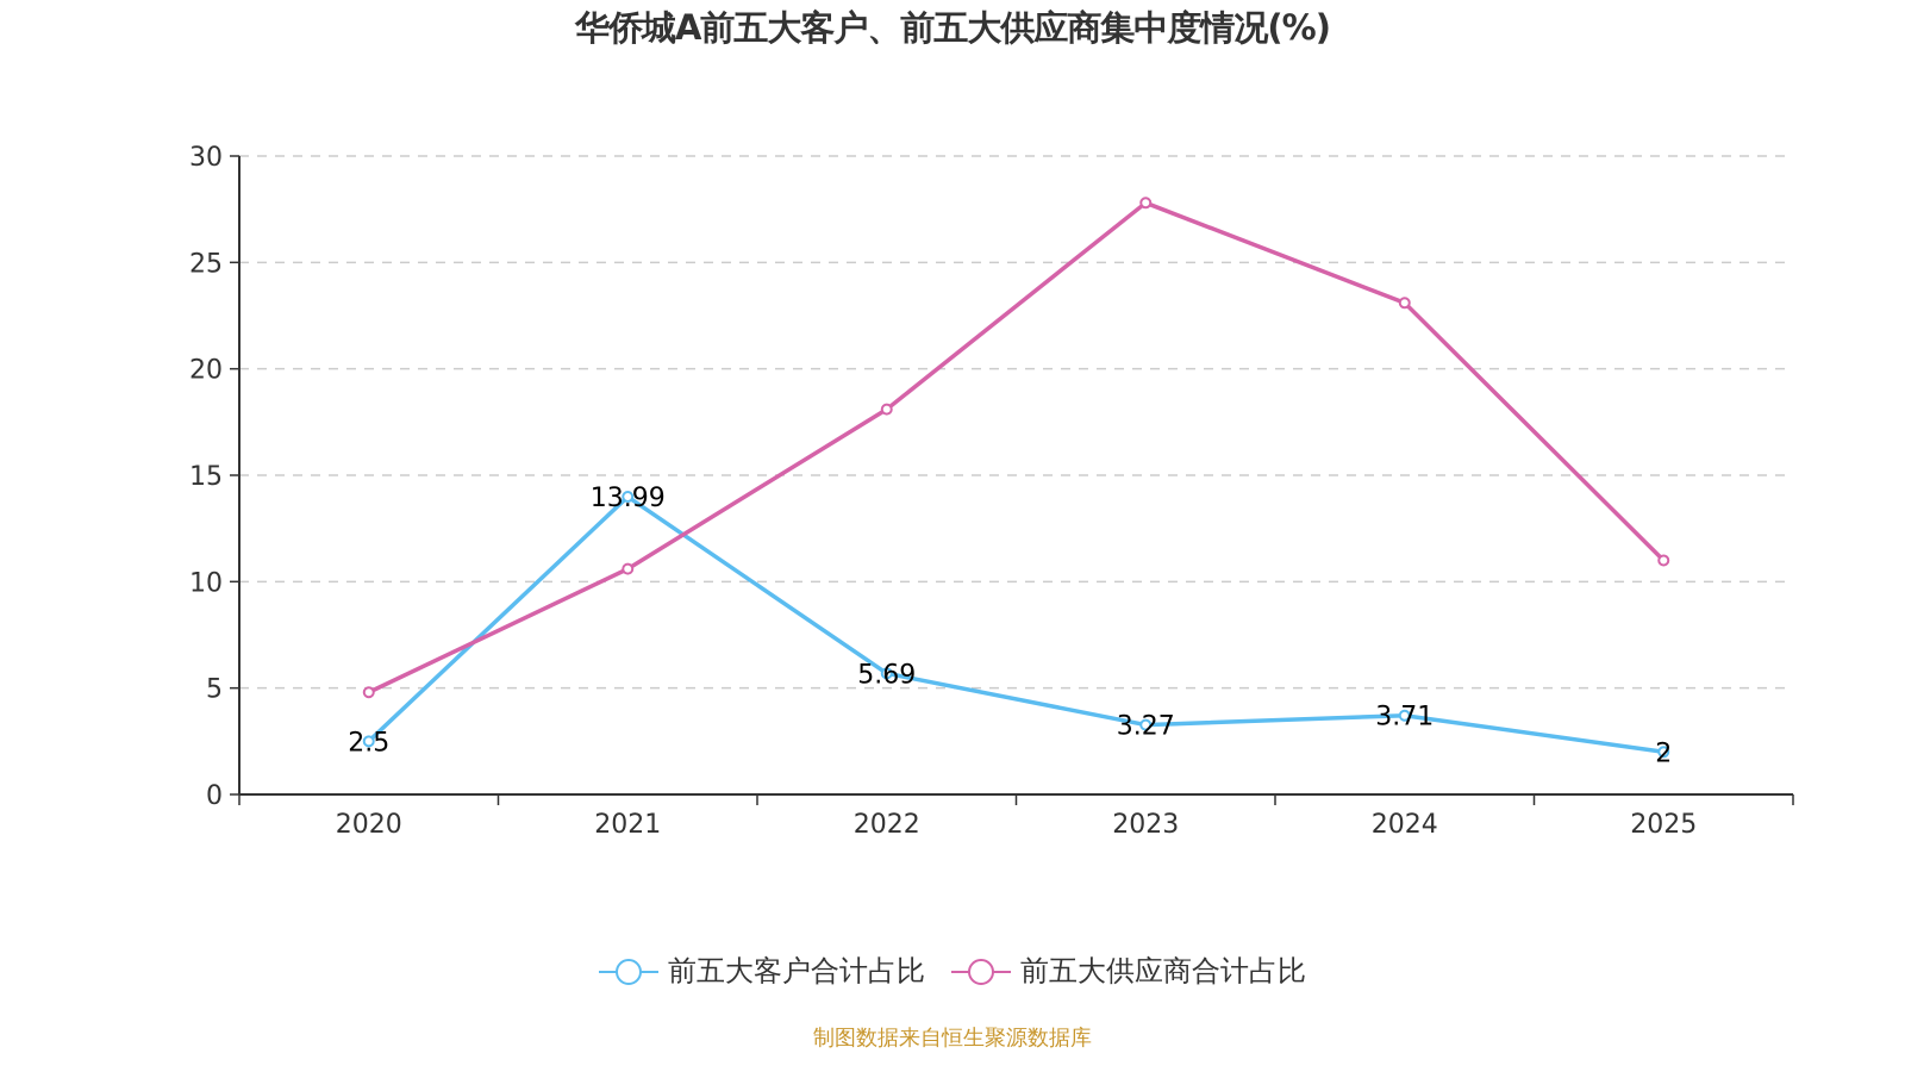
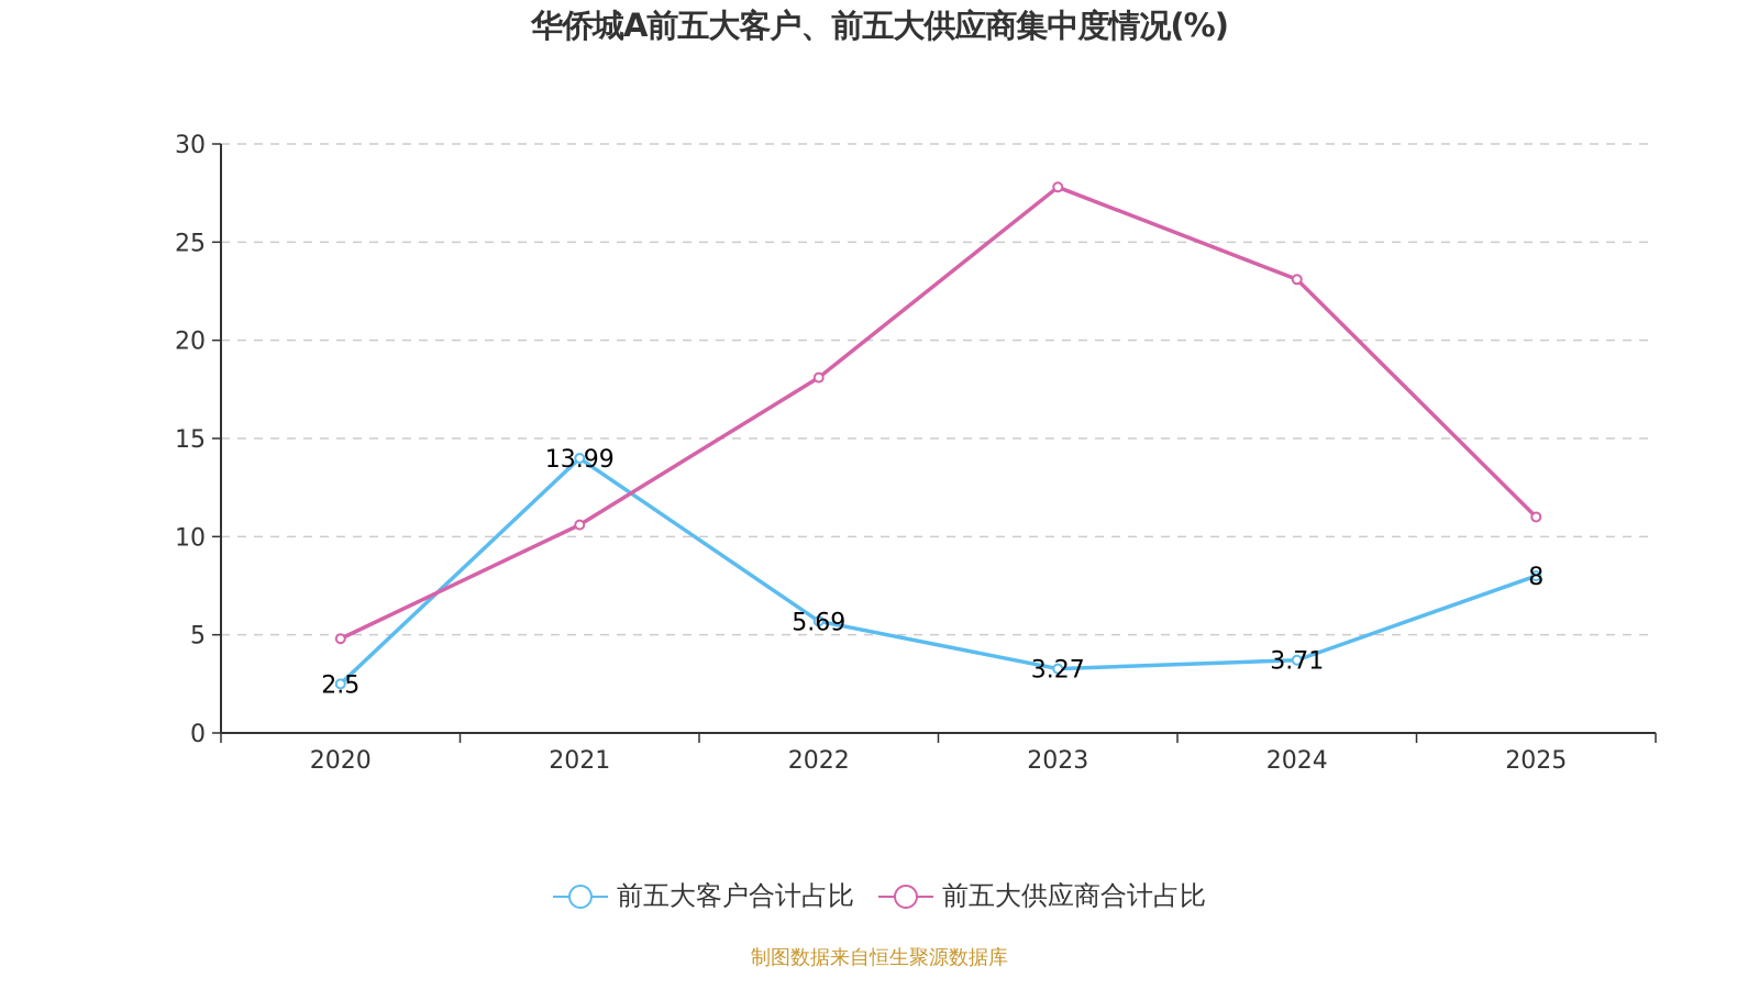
前五大客户合计占比/2025: 2 -> 8
